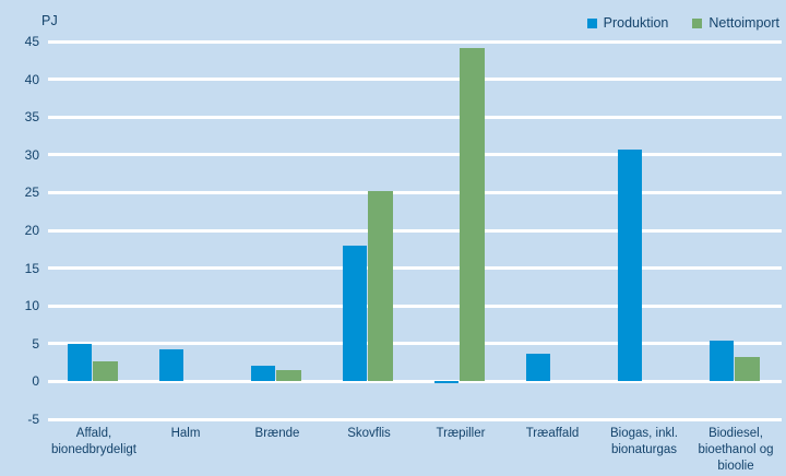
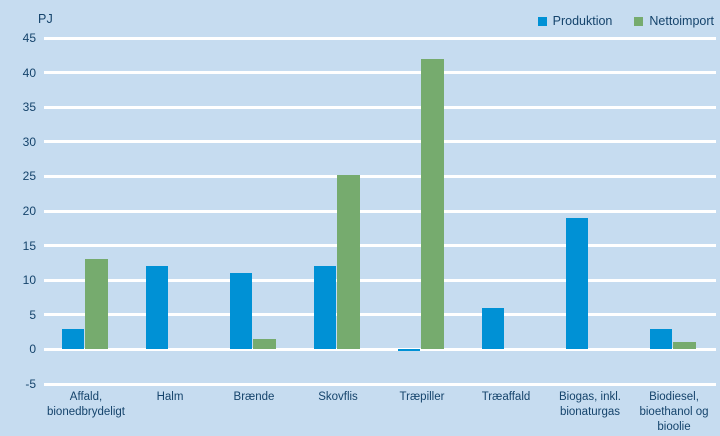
Produktion/Affald, bionedbrydeligt: 5 -> 3
Nettoimport/Affald, bionedbrydeligt: 3 -> 13
Produktion/Halm: 4 -> 12
Produktion/Brænde: 2 -> 11
Produktion/Skovflis: 18 -> 12
Nettoimport/Træpiller: 44 -> 42
Produktion/Træaffald: 4 -> 6
Produktion/Biogas, inkl. bionaturgas: 31 -> 19
Produktion/Biodiesel, bioethanol og bioolie: 5 -> 3
Nettoimport/Biodiesel, bioethanol og bioolie: 3 -> 1
